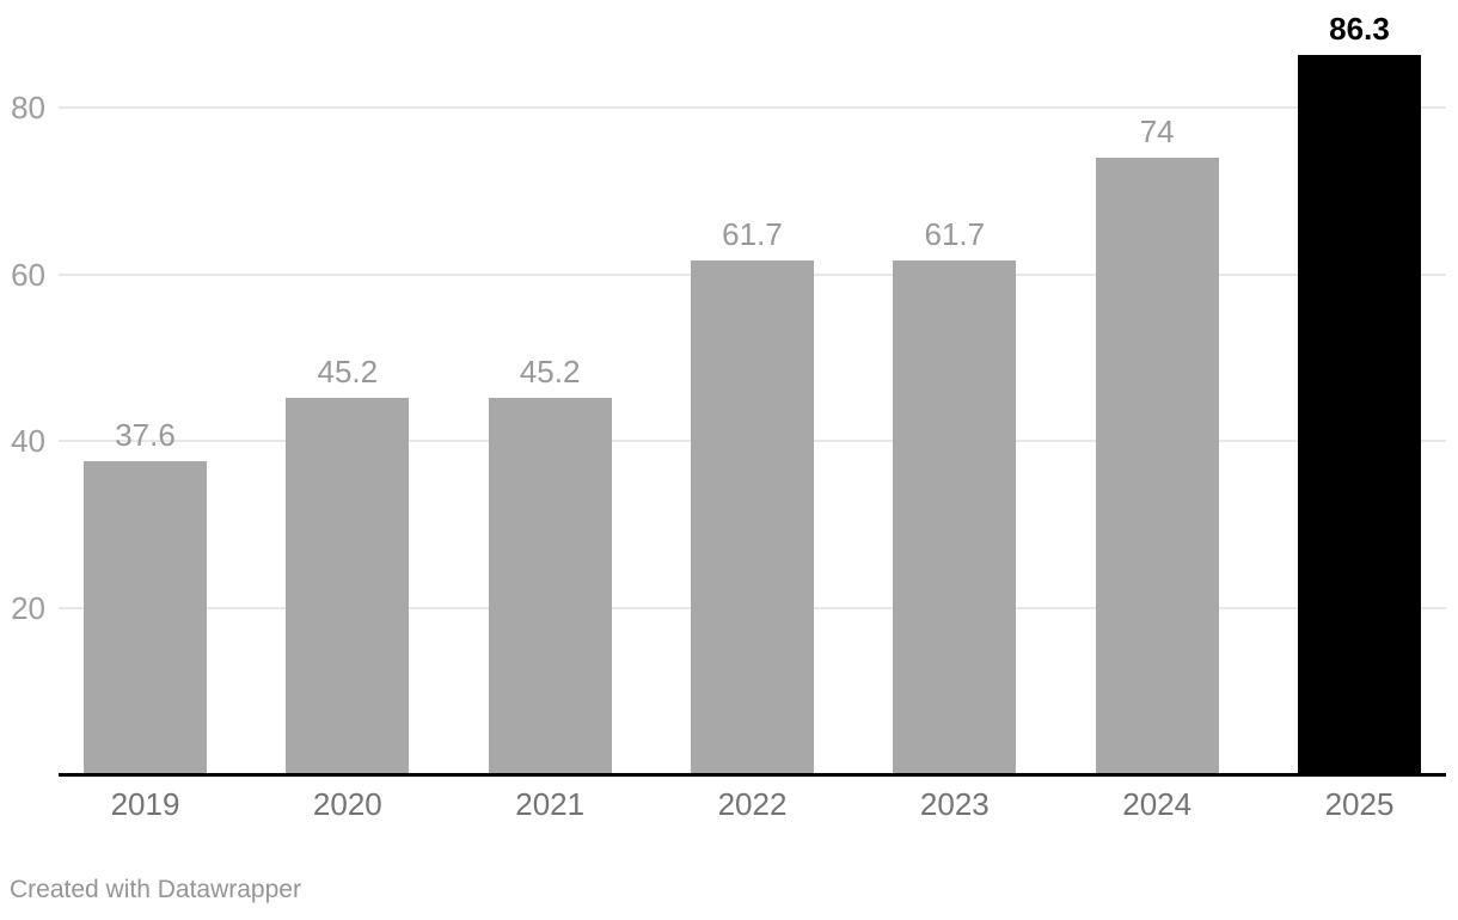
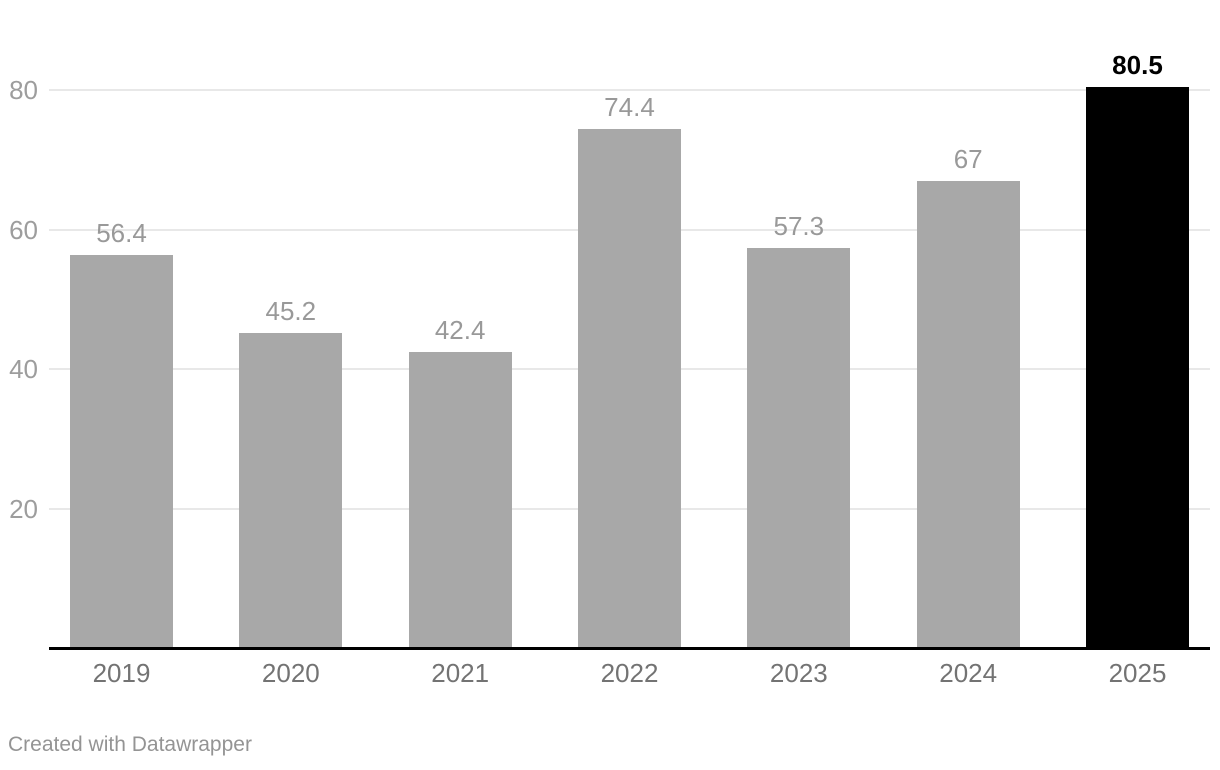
2019: 37.6 -> 56.4
2021: 45.2 -> 42.4
2022: 61.7 -> 74.4
2023: 61.7 -> 57.3
2024: 74 -> 67
2025: 86.3 -> 80.5
